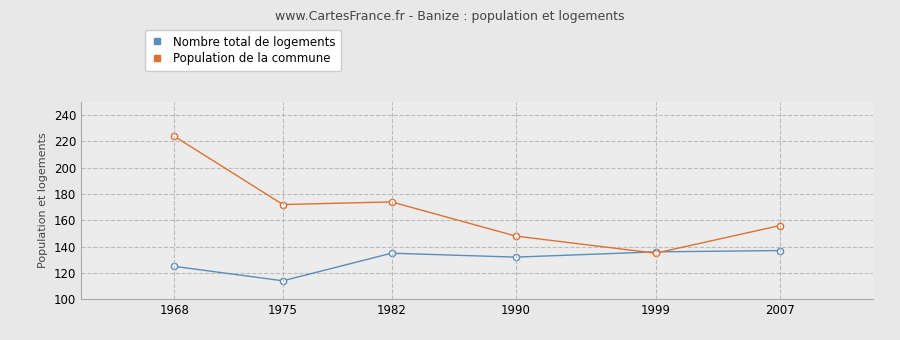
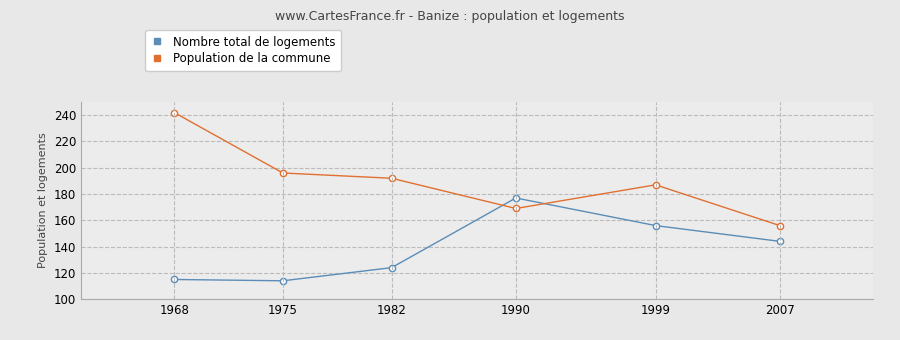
Nombre total de logements/1968: 125 -> 115
Population de la commune/1968: 224 -> 242
Population de la commune/1975: 172 -> 196
Nombre total de logements/1982: 135 -> 124
Population de la commune/1982: 174 -> 192
Nombre total de logements/1990: 132 -> 177
Population de la commune/1990: 148 -> 169
Nombre total de logements/1999: 136 -> 156
Population de la commune/1999: 135 -> 187
Nombre total de logements/2007: 137 -> 144
